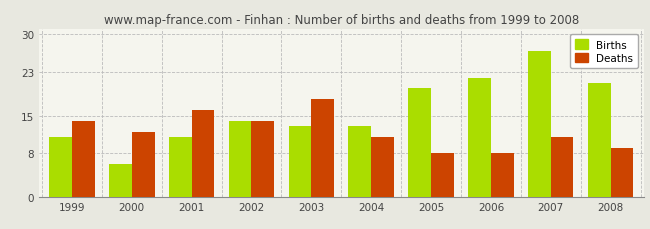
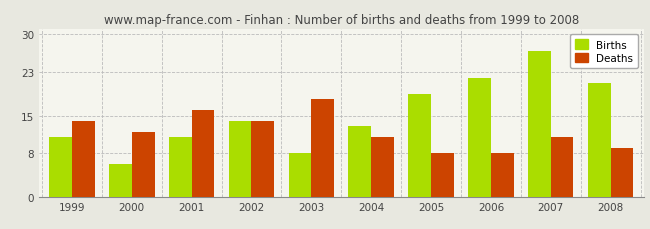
Births/2003: 13 -> 8
Births/2005: 20 -> 19
